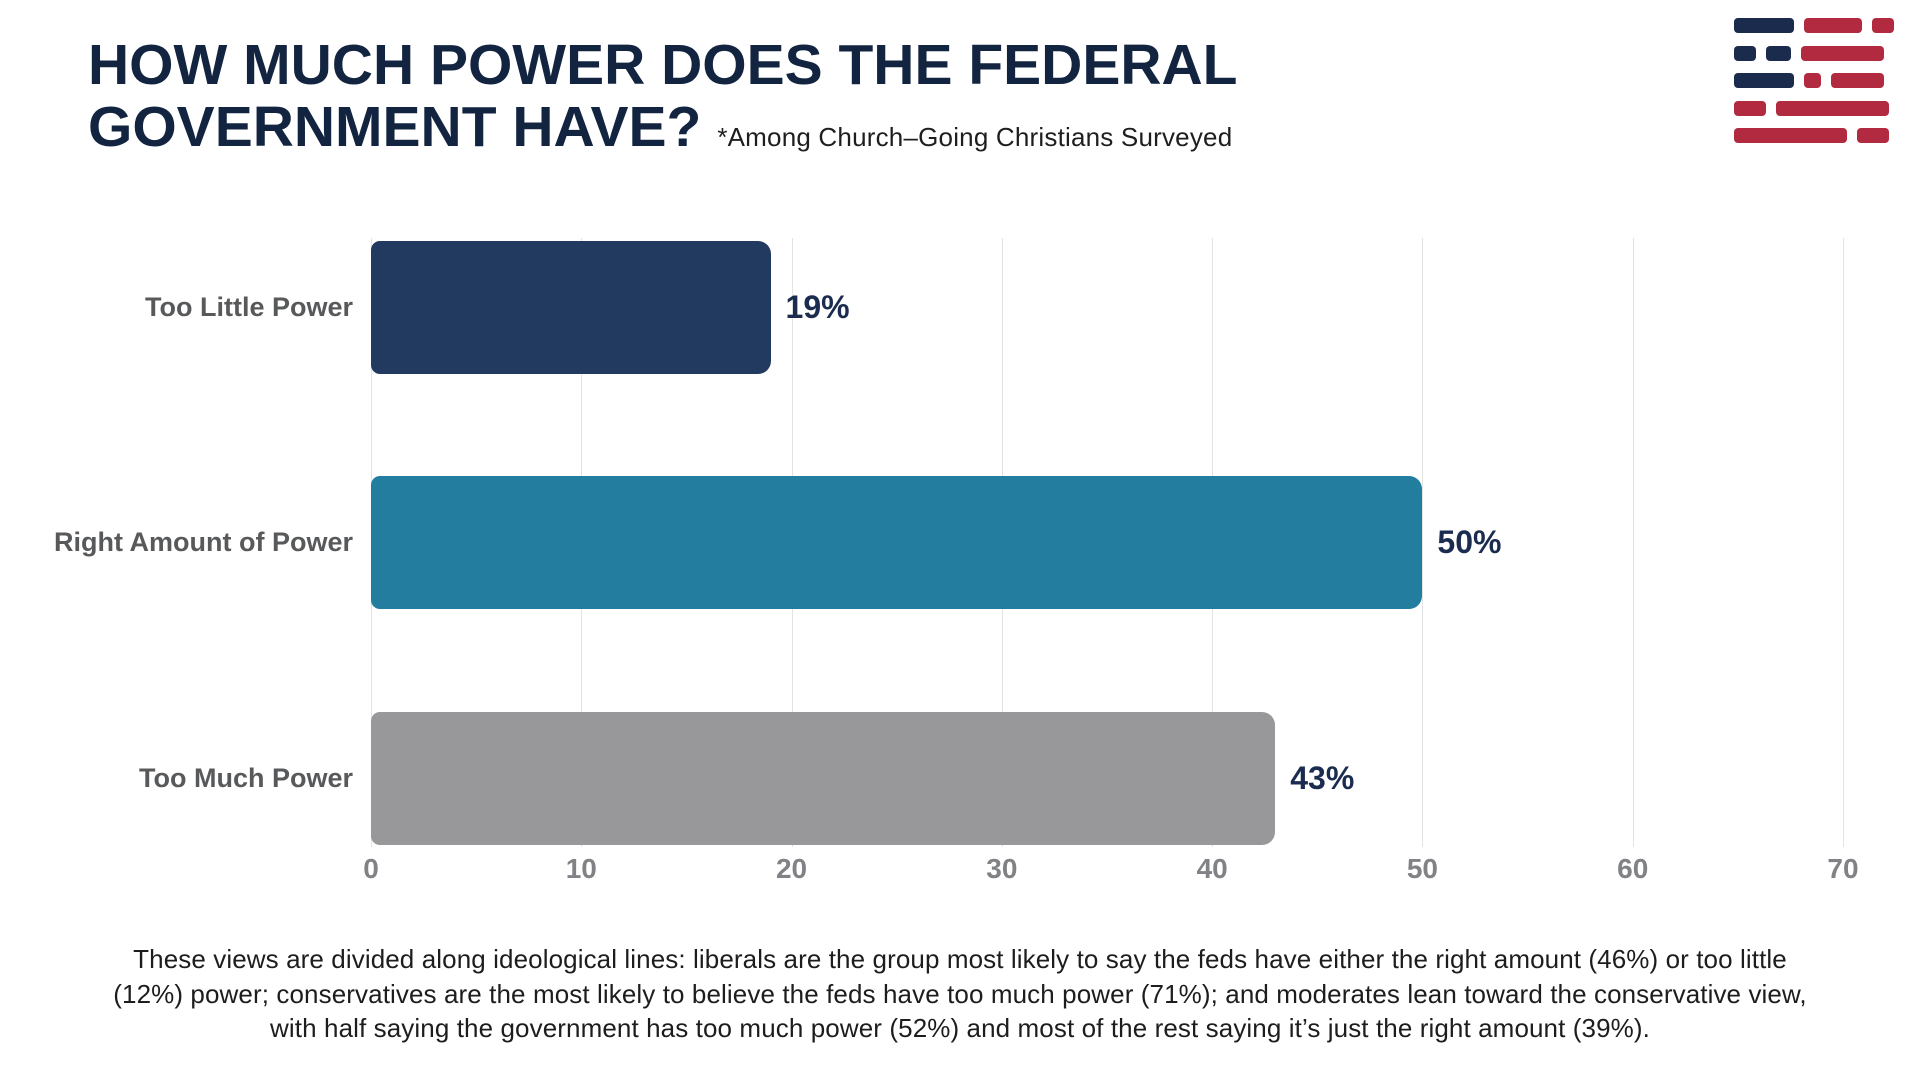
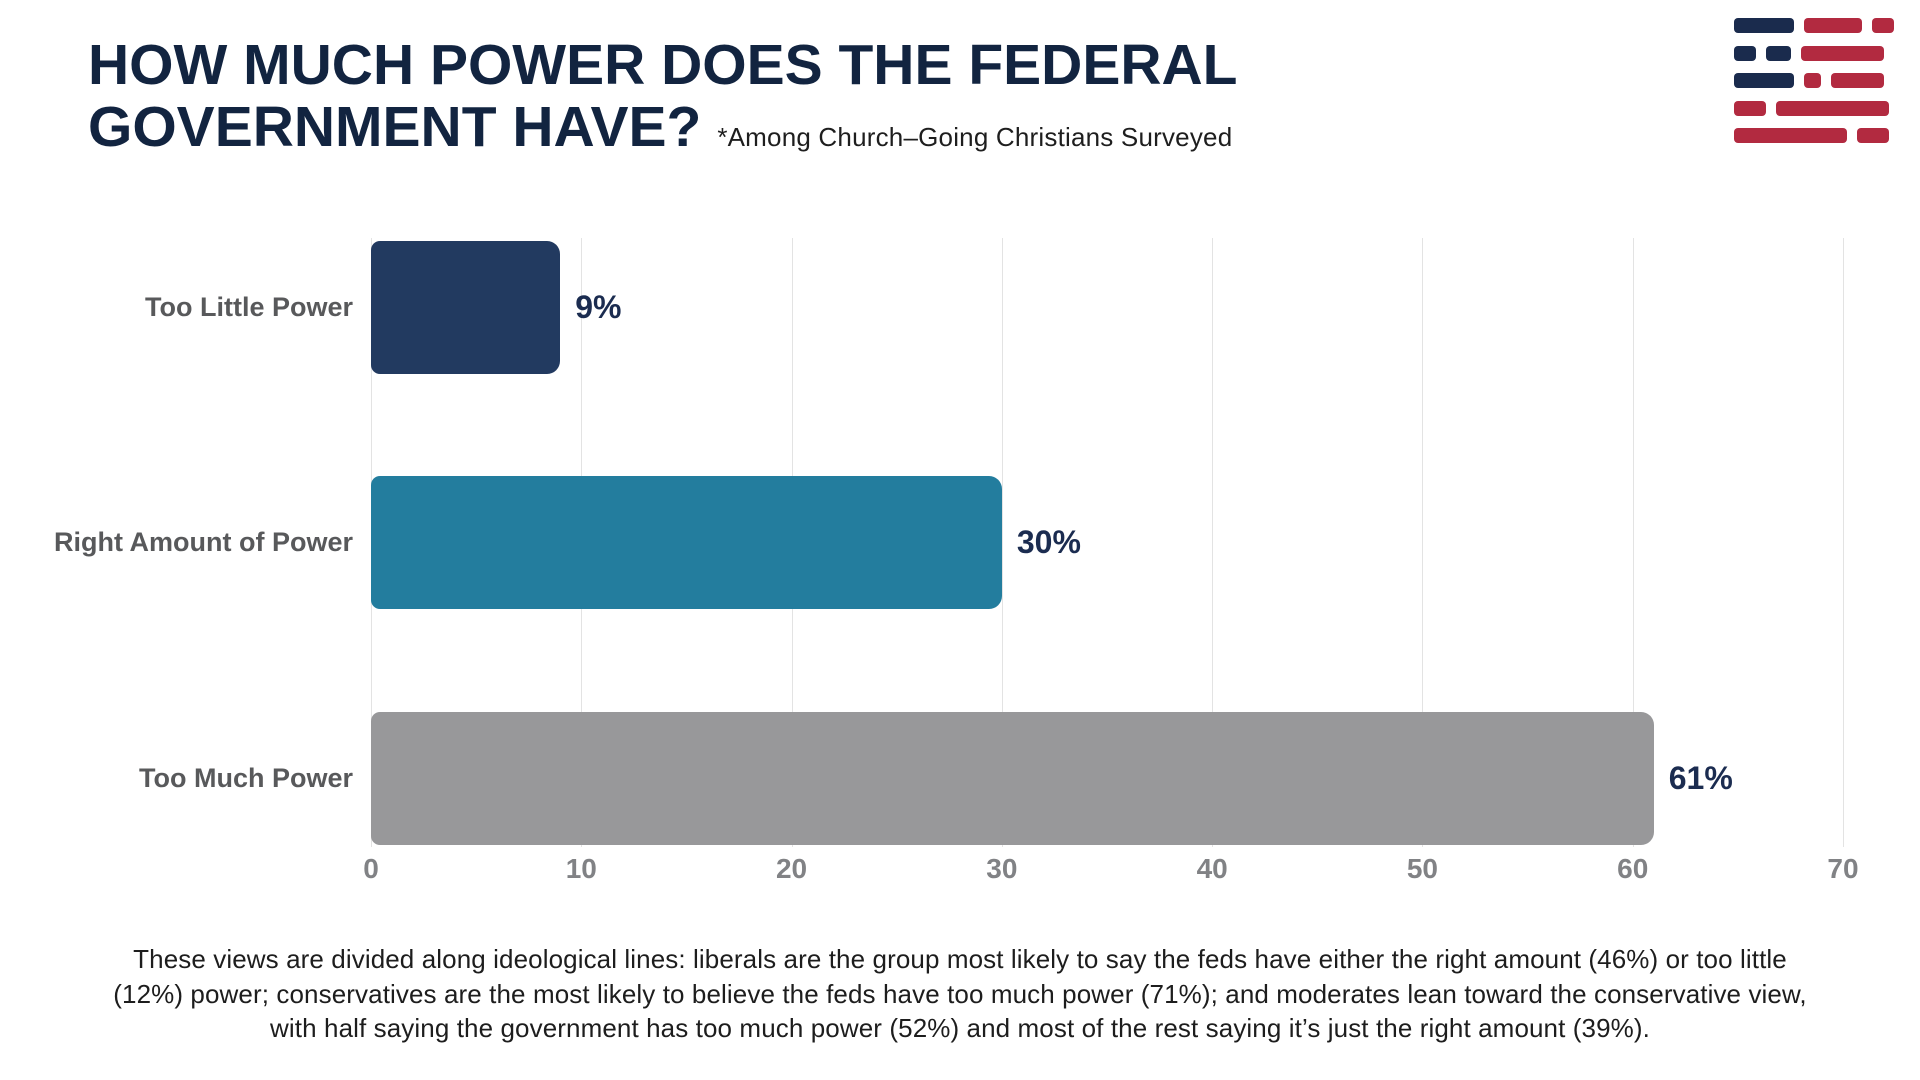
Too Little Power: 19% -> 9%
Right Amount of Power: 50% -> 30%
Too Much Power: 43% -> 61%
